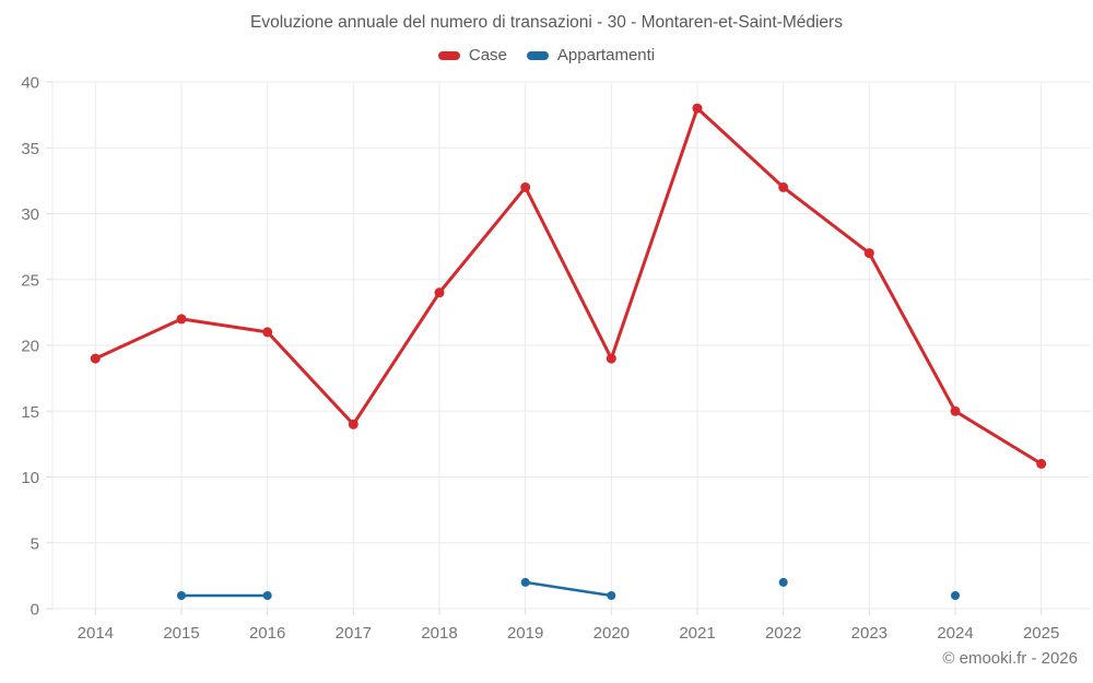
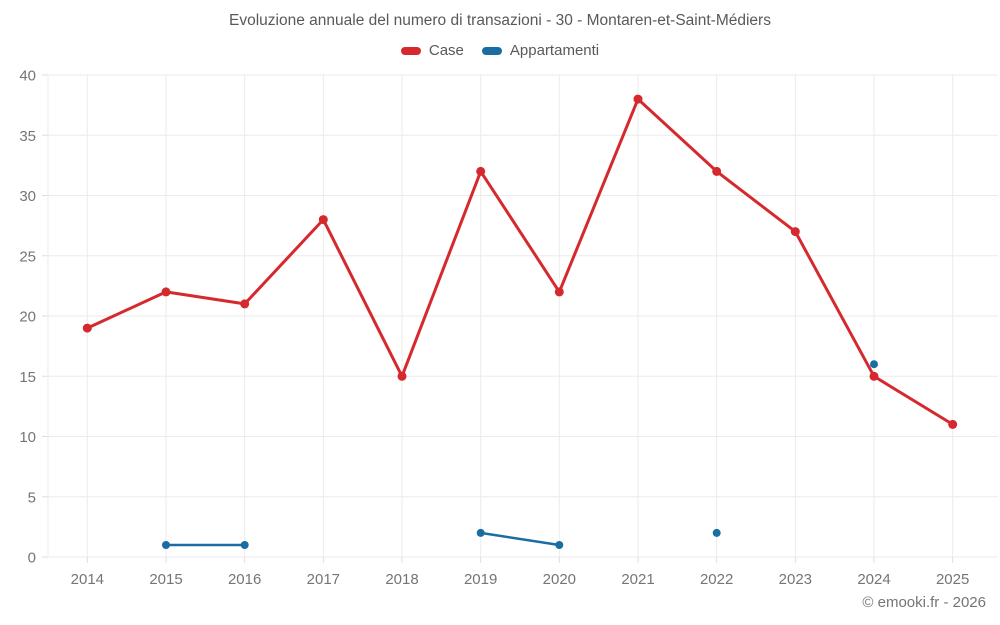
Case/2017: 14 -> 28
Case/2018: 24 -> 15
Case/2020: 19 -> 22
Appartamenti/2024: 1 -> 16
